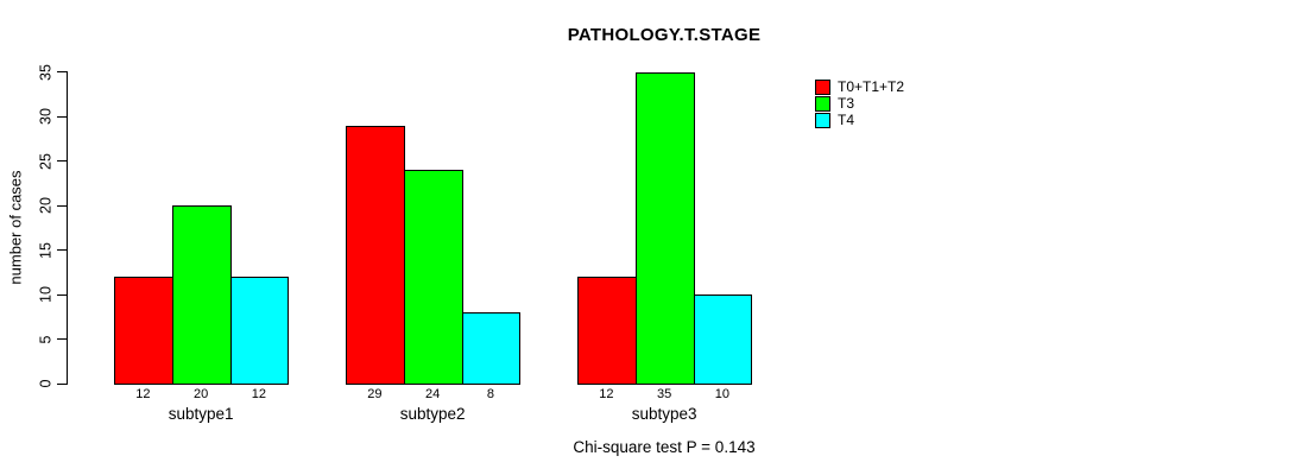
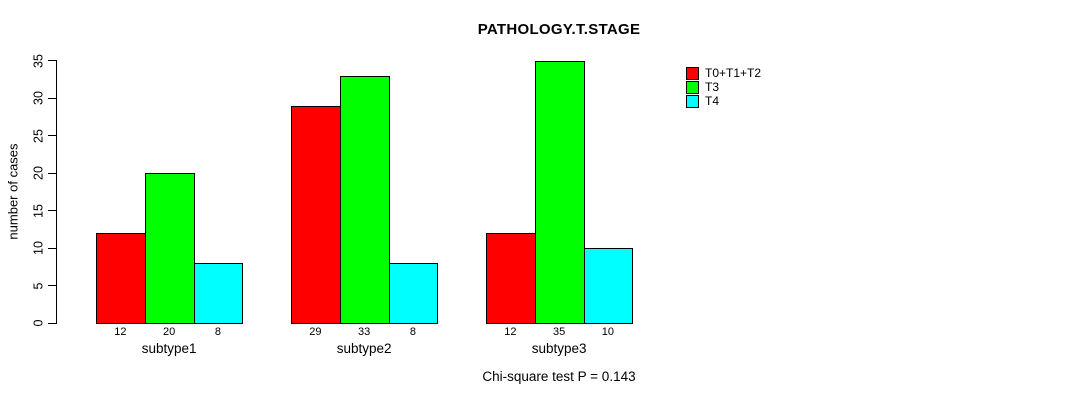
T4/subtype1: 12 -> 8
T3/subtype2: 24 -> 33
